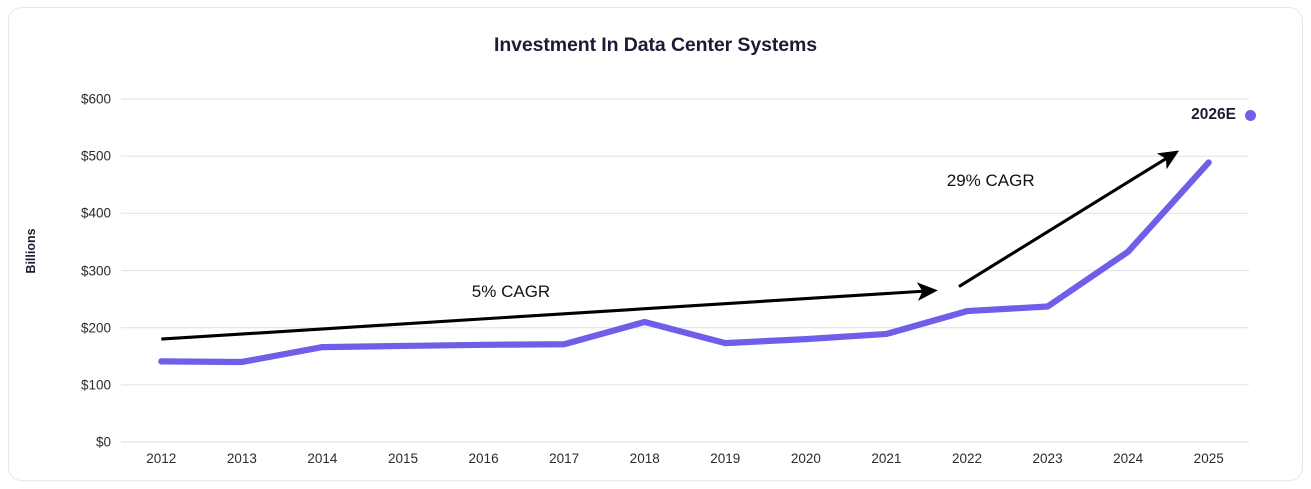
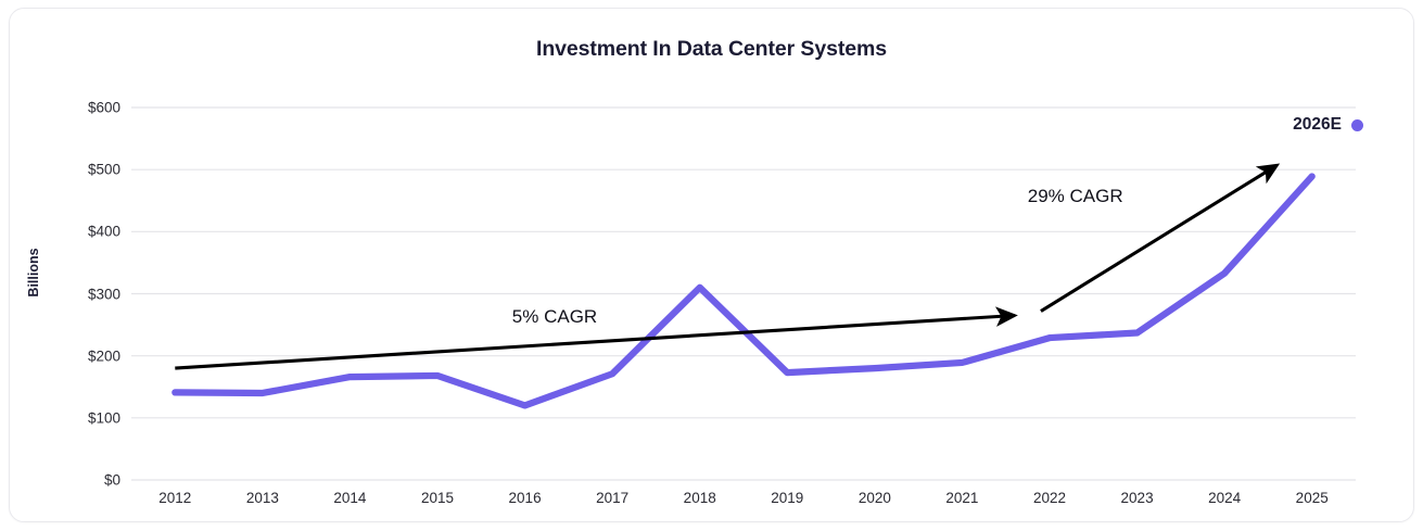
2016: $170 -> $120
2018: $210 -> $310
